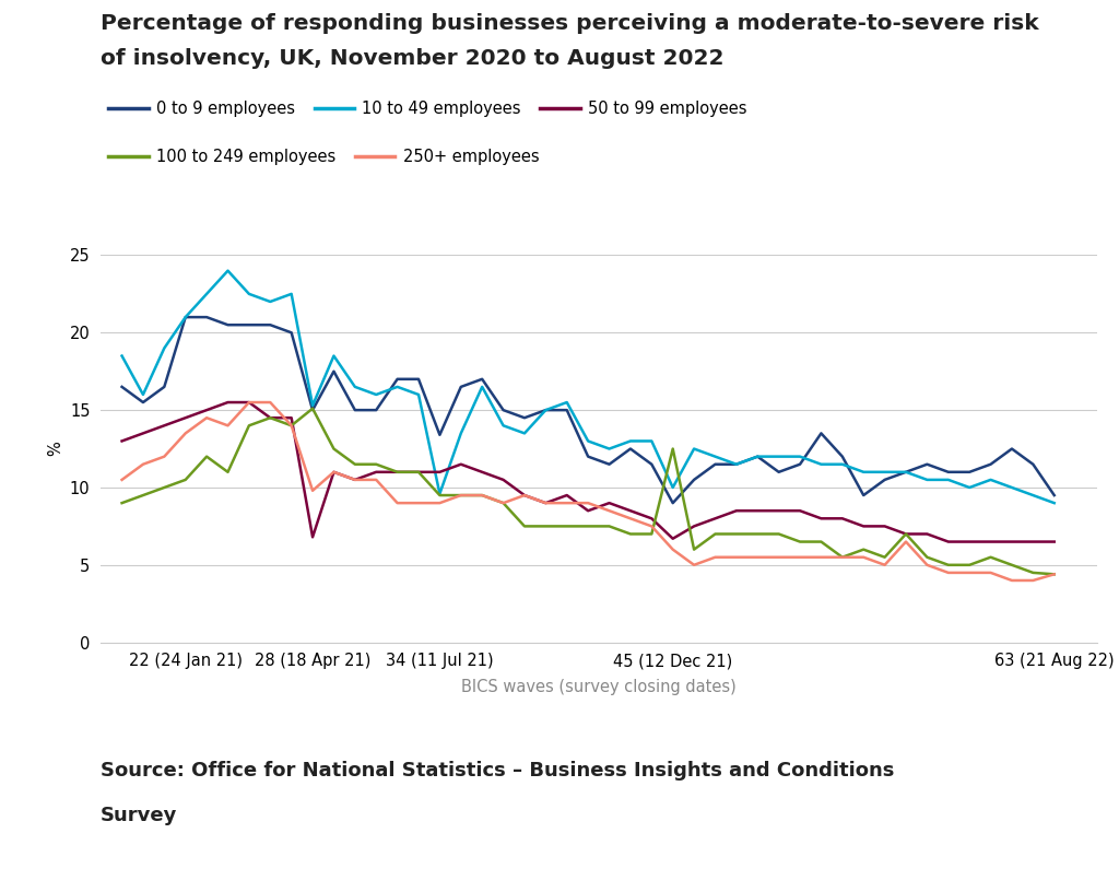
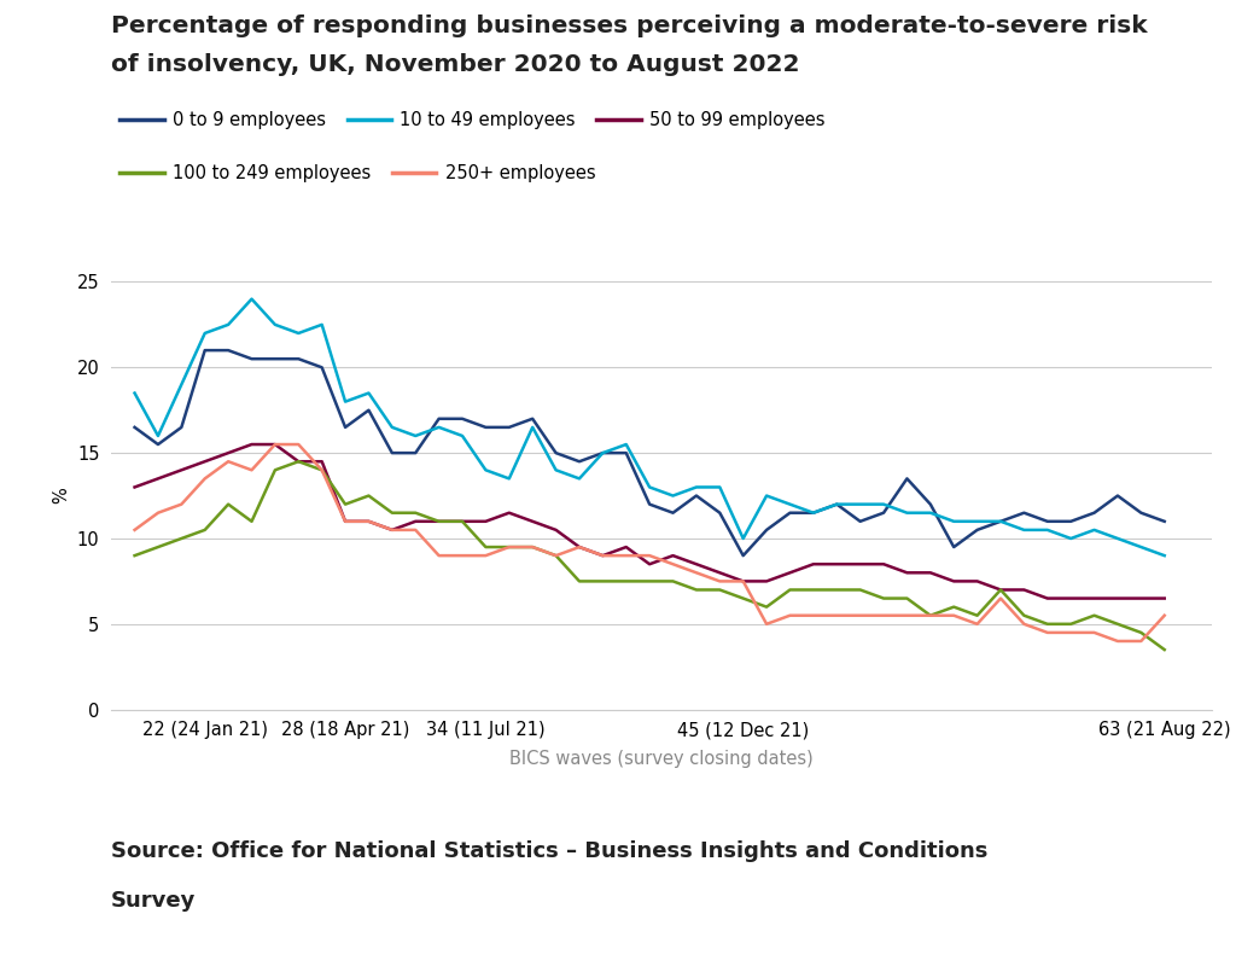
10 to 49 employees/22 (24 Jan 21): 21.0 -> 22.0
0 to 9 employees/28 (18 Apr 21): 15.0 -> 16.5
10 to 49 employees/28 (18 Apr 21): 15.3 -> 18.0
50 to 99 employees/28 (18 Apr 21): 6.8 -> 11.0
100 to 249 employees/28 (18 Apr 21): 15.1 -> 12.0
250+ employees/28 (18 Apr 21): 9.8 -> 11.0
0 to 9 employees/34 (11 Jul 21): 13.4 -> 16.5
10 to 49 employees/34 (11 Jul 21): 9.6 -> 14.0
50 to 99 employees/45 (12 Dec 21): 6.7 -> 7.5
100 to 249 employees/45 (12 Dec 21): 12.5 -> 6.5
250+ employees/45 (12 Dec 21): 6.0 -> 7.5
0 to 9 employees/63 (21 Aug 22): 9.5 -> 11.0
100 to 249 employees/63 (21 Aug 22): 4.4 -> 3.5
250+ employees/63 (21 Aug 22): 4.4 -> 5.5
